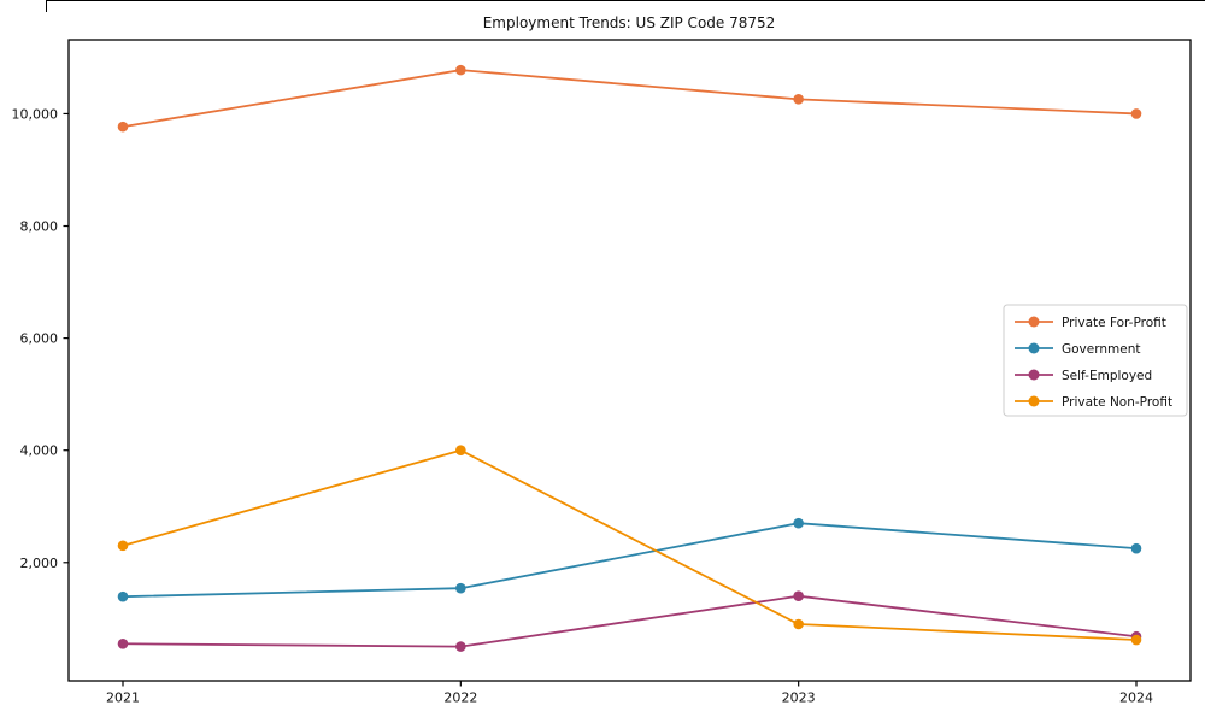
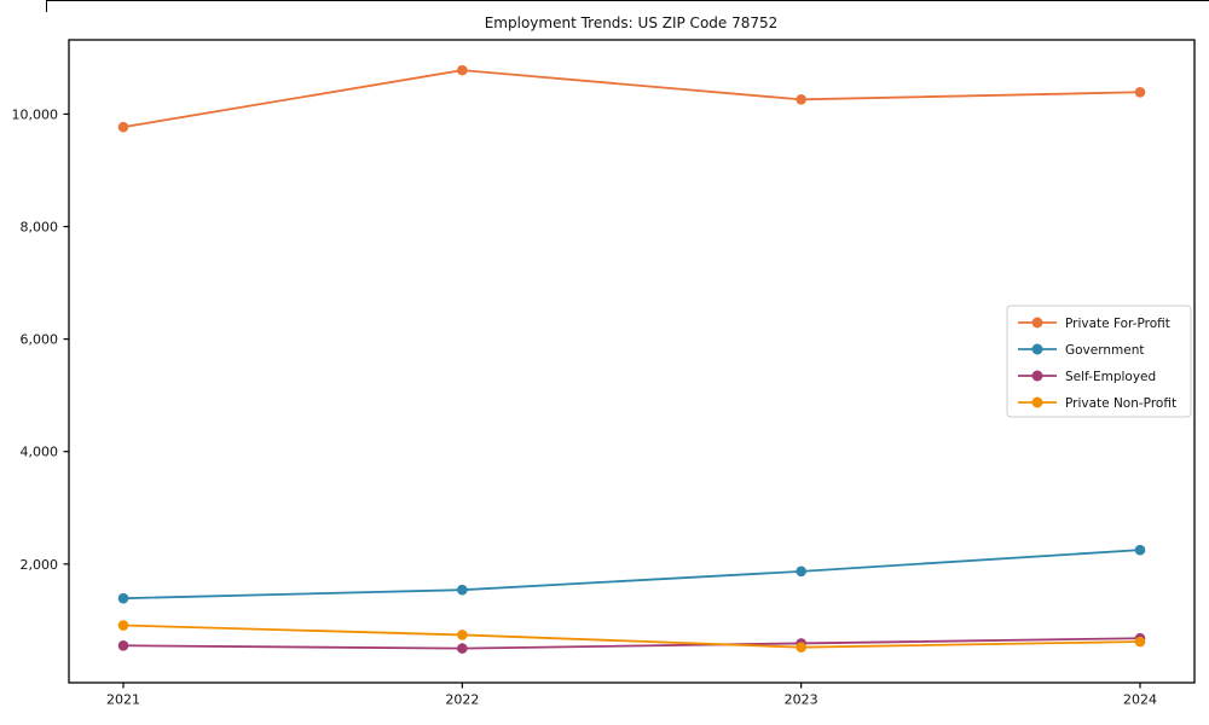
Private Non-Profit/2021: 2300 -> 900
Private Non-Profit/2022: 4000 -> 700
Government/2023: 2700 -> 1900
Self-Employed/2023: 1400 -> 600
Private Non-Profit/2023: 900 -> 500
Private For-Profit/2024: 10000 -> 10400
